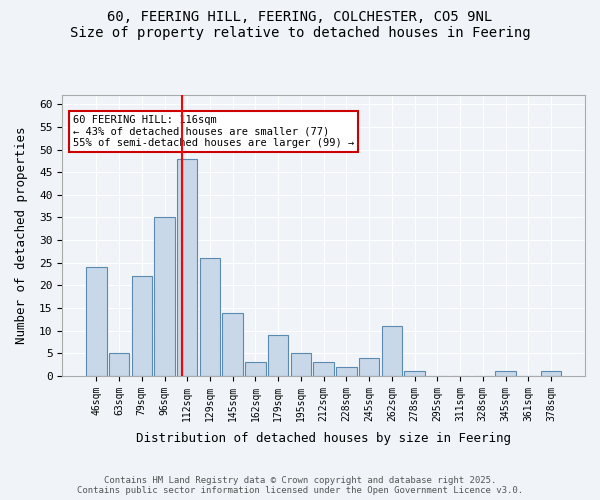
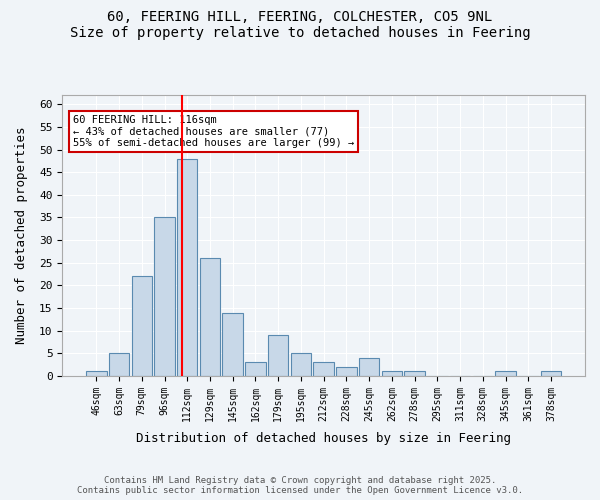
46sqm: 24 -> 1
262sqm: 11 -> 1
